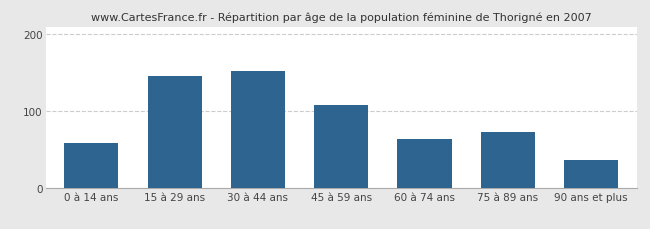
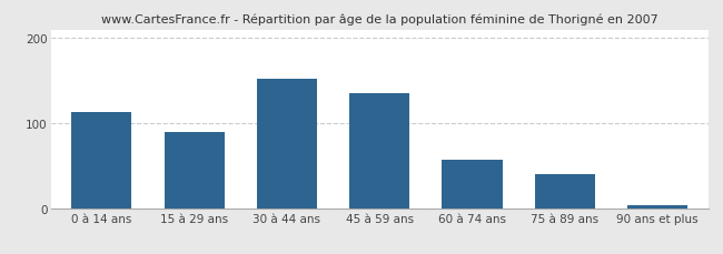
0 à 14 ans: 58 -> 113
15 à 29 ans: 146 -> 90
45 à 59 ans: 108 -> 135
60 à 74 ans: 64 -> 57
75 à 89 ans: 72 -> 40
90 ans et plus: 36 -> 3
